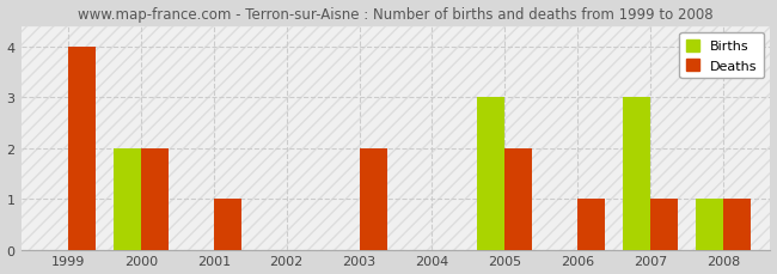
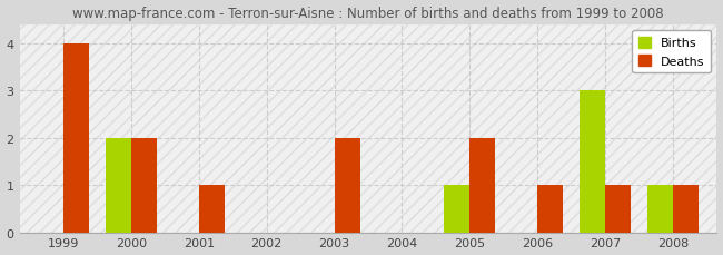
Births/2005: 3 -> 1
